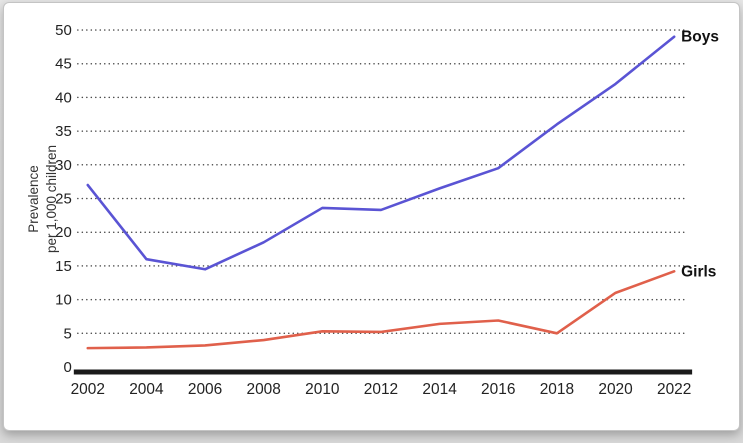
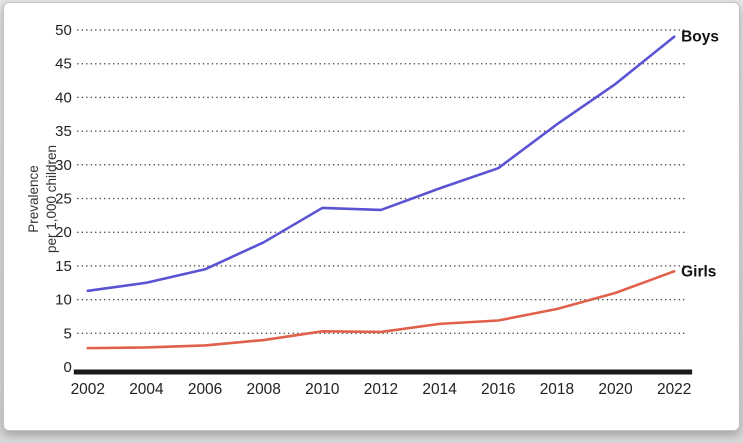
Boys/2002: 27 -> 11
Boys/2004: 16 -> 12
Girls/2018: 5 -> 9
